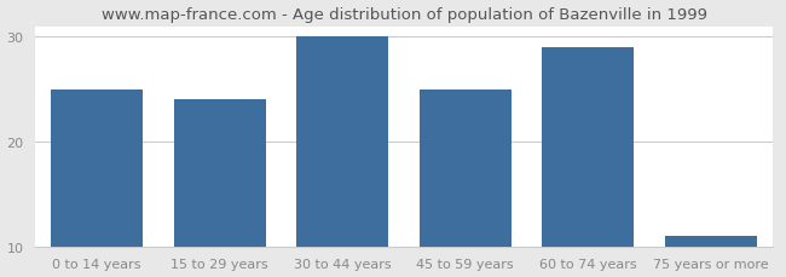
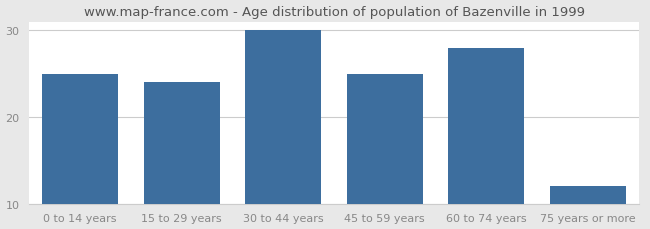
60 to 74 years: 29 -> 28
75 years or more: 11 -> 12
